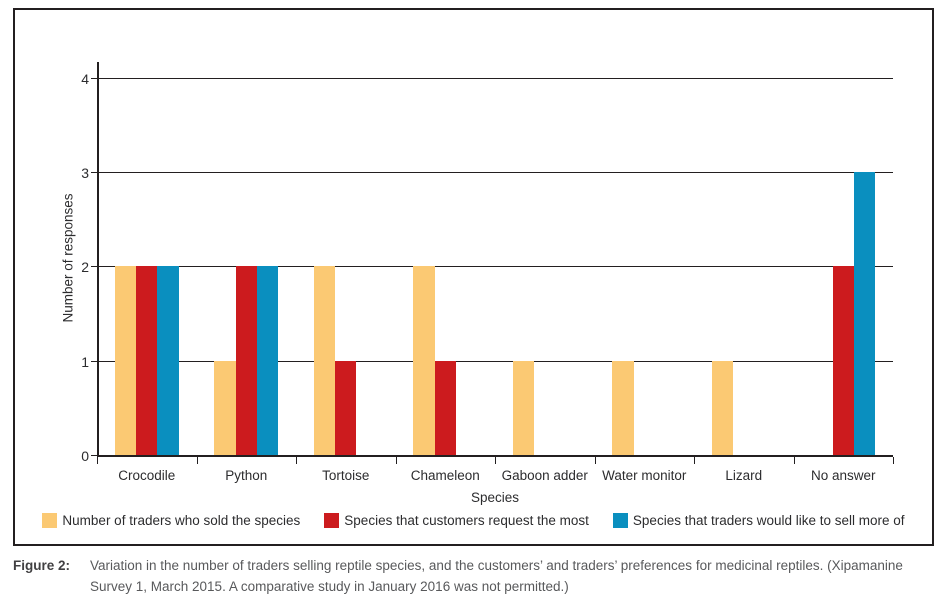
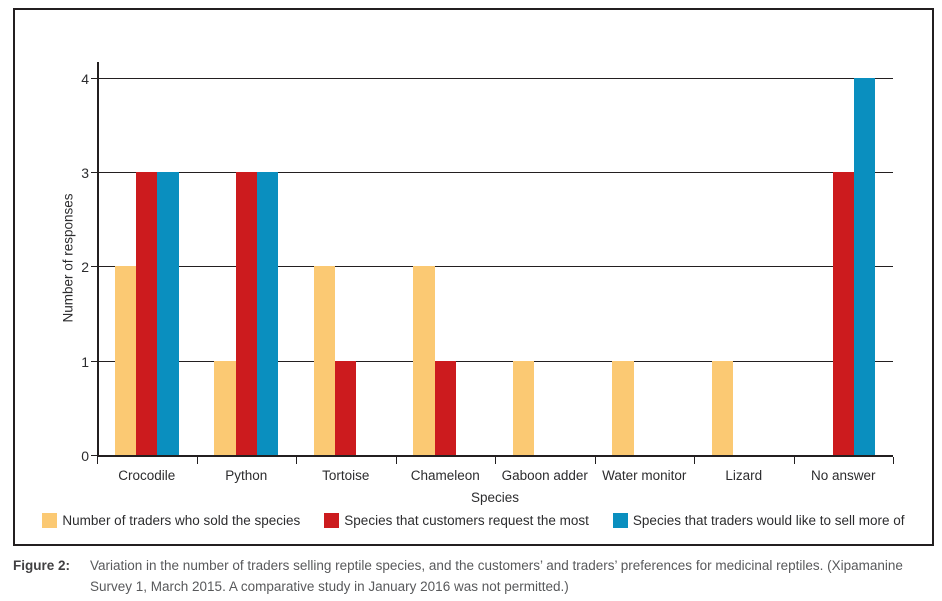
Species that customers request the most/Crocodile: 2 -> 3
Species that traders would like to sell more of/Crocodile: 2 -> 3
Species that customers request the most/Python: 2 -> 3
Species that traders would like to sell more of/Python: 2 -> 3
Species that customers request the most/No answer: 2 -> 3
Species that traders would like to sell more of/No answer: 3 -> 4
